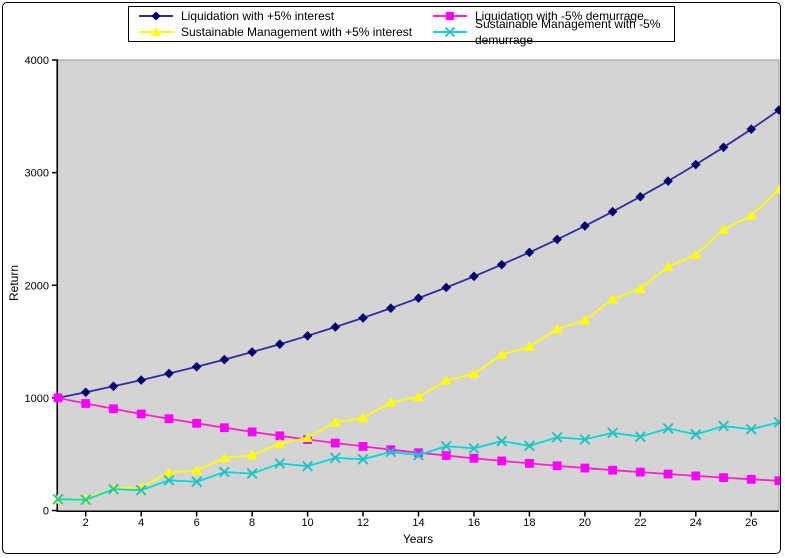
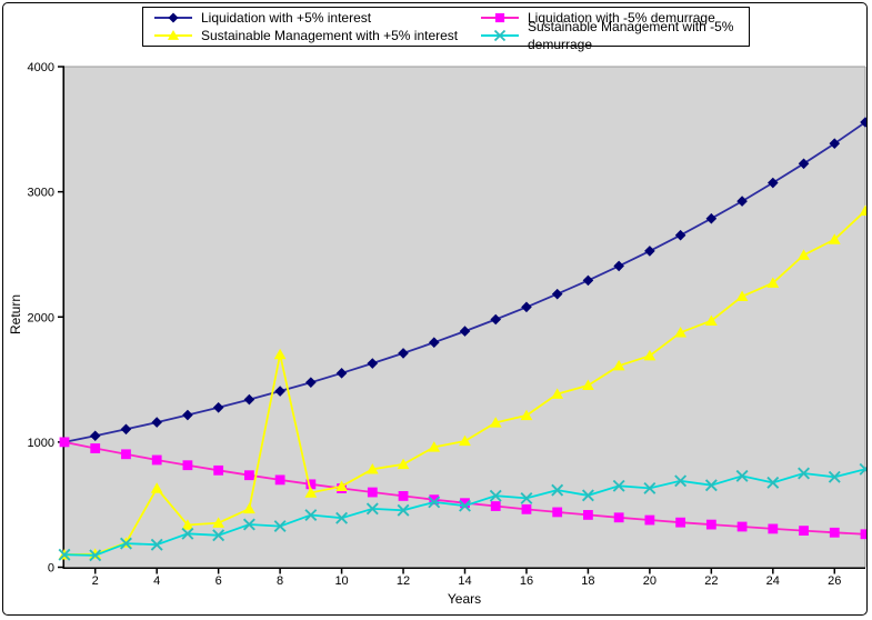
Sustainable Management with +5% interest/4: 200 -> 630
Sustainable Management with +5% interest/8: 490 -> 1700
